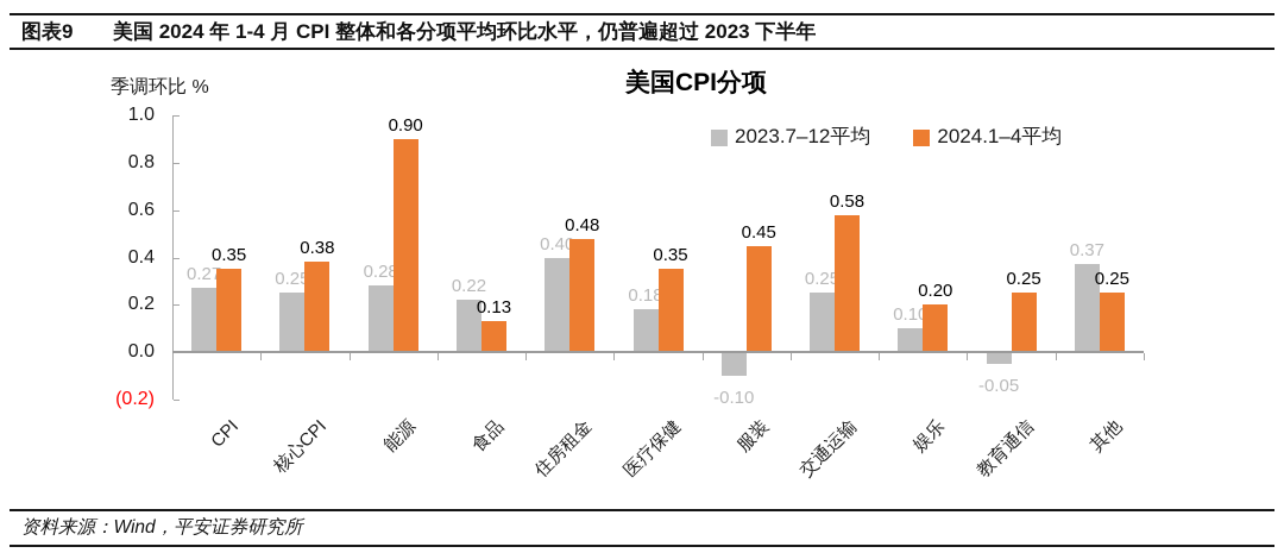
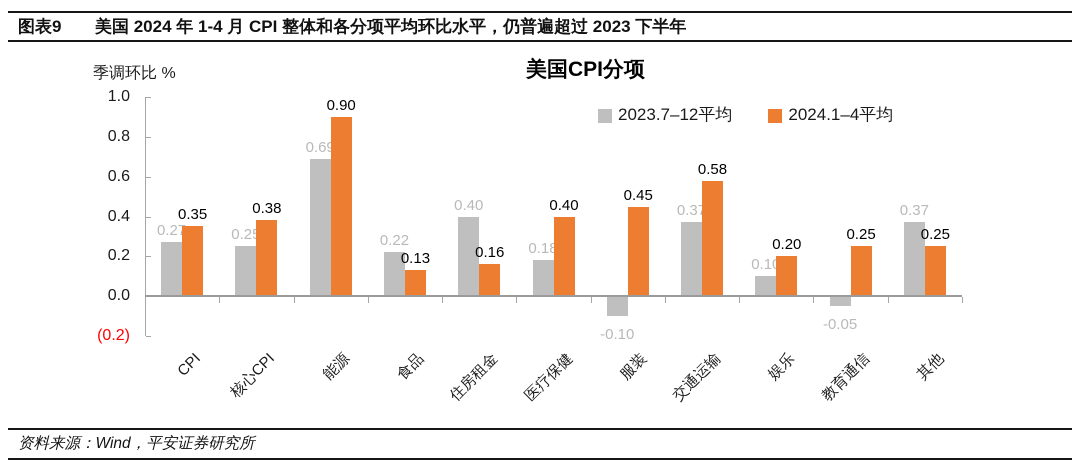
2023.7–12平均/能源: 0.28 -> 0.69
2024.1–4平均/住房租金: 0.48 -> 0.16
2024.1–4平均/医疗保健: 0.35 -> 0.40
2023.7–12平均/交通运输: 0.25 -> 0.37
